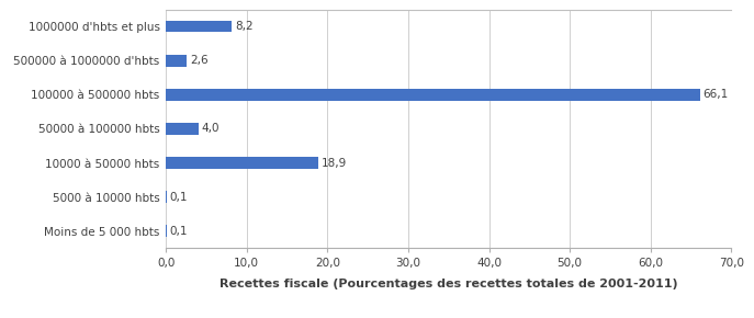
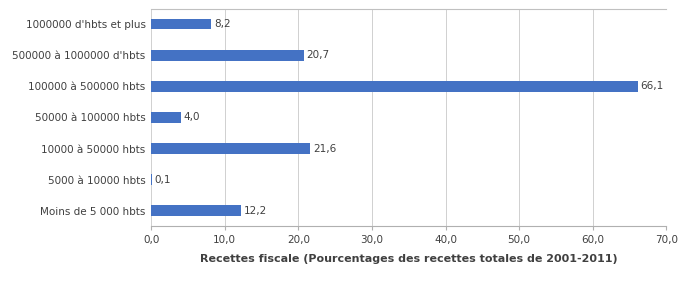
500000 à 1000000 d'hbts: 2,6 -> 20,7
10000 à 50000 hbts: 18,9 -> 21,6
Moins de 5 000 hbts: 0,1 -> 12,2
